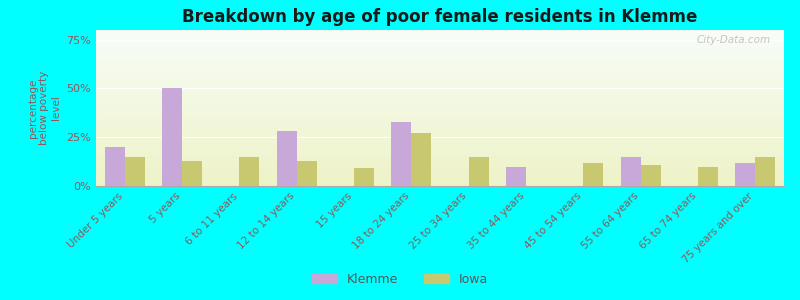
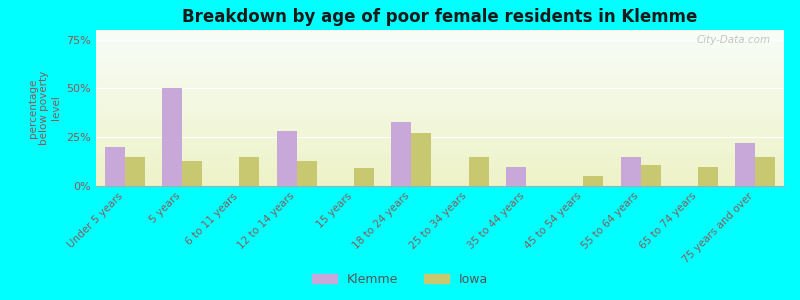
Iowa/45 to 54 years: 12% -> 5%
Klemme/75 years and over: 12% -> 22%
